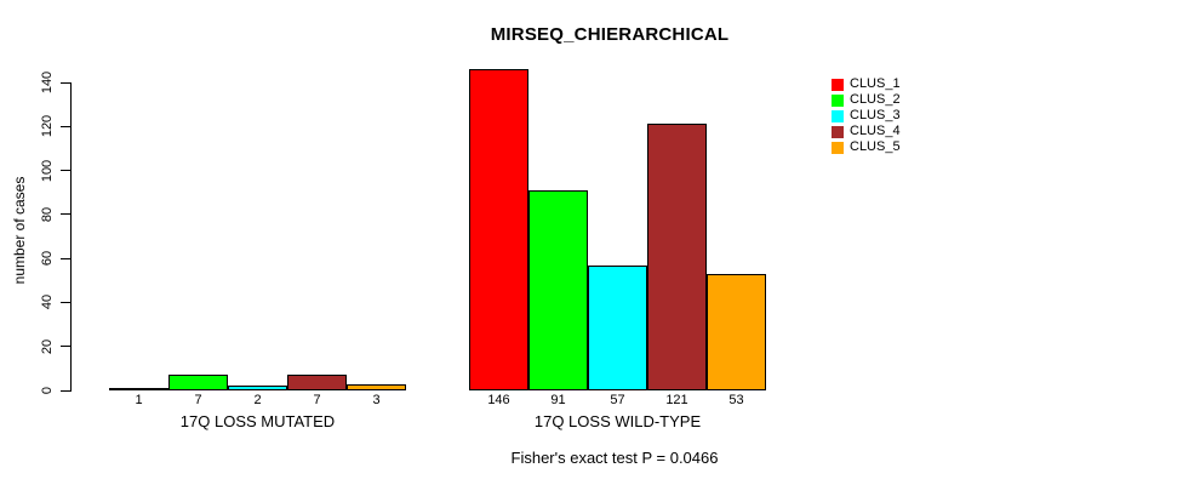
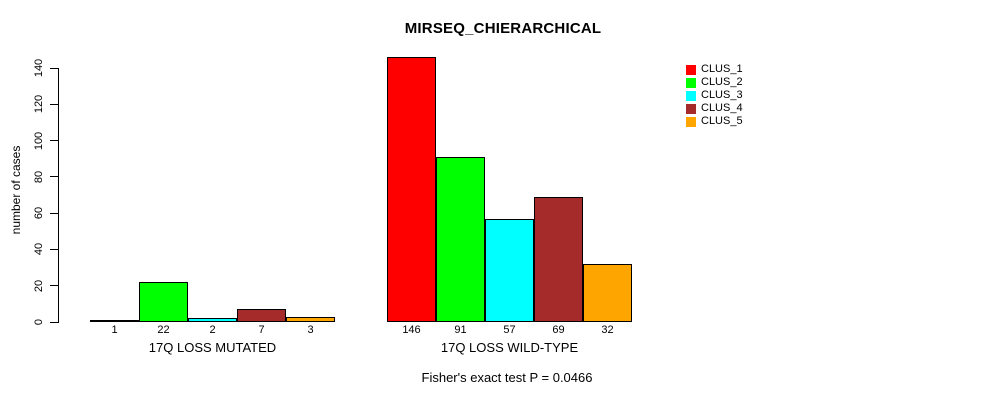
CLUS_2/17Q LOSS MUTATED: 7 -> 22
CLUS_4/17Q LOSS WILD-TYPE: 121 -> 69
CLUS_5/17Q LOSS WILD-TYPE: 53 -> 32
